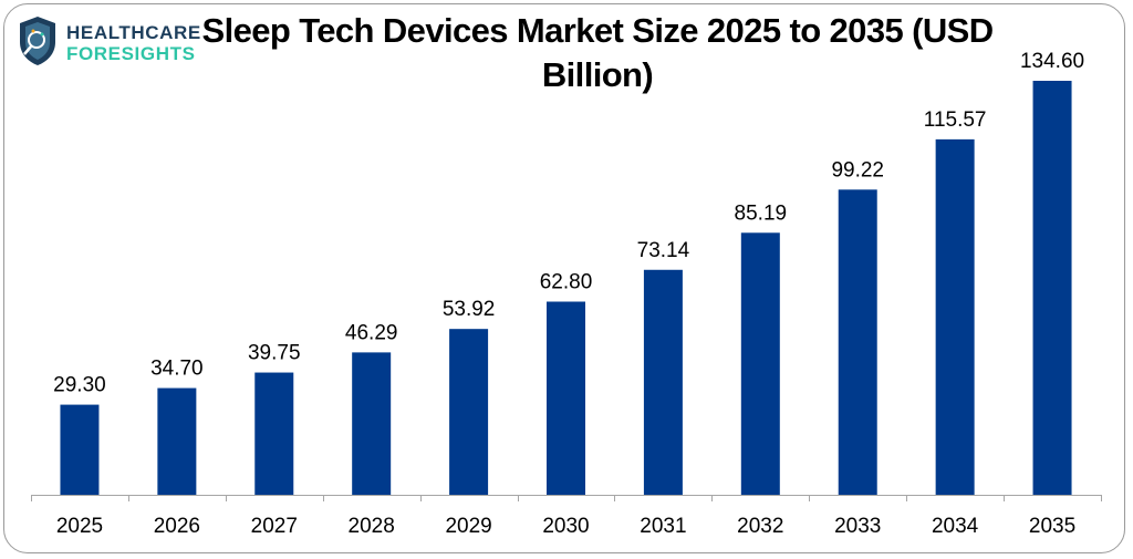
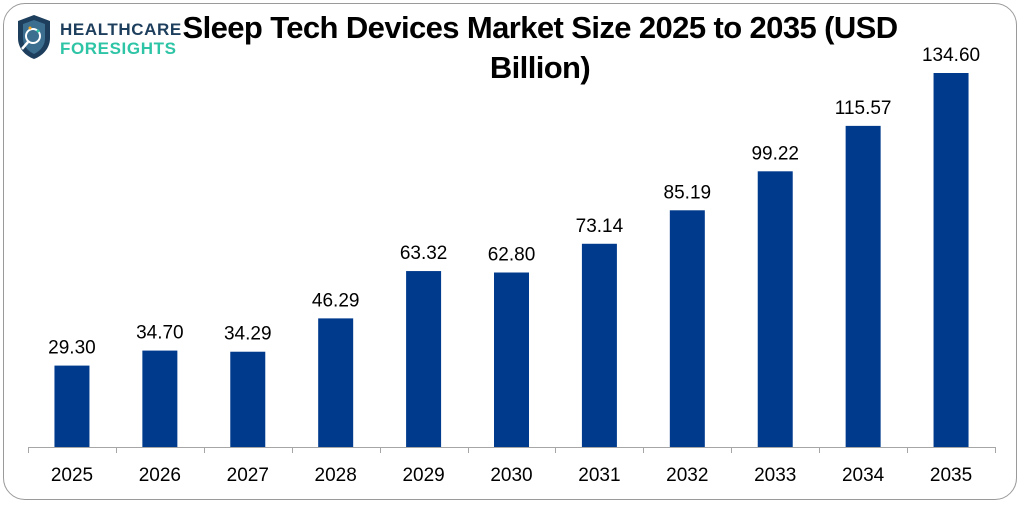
2027: 39.75 -> 34.29
2029: 53.92 -> 63.32
